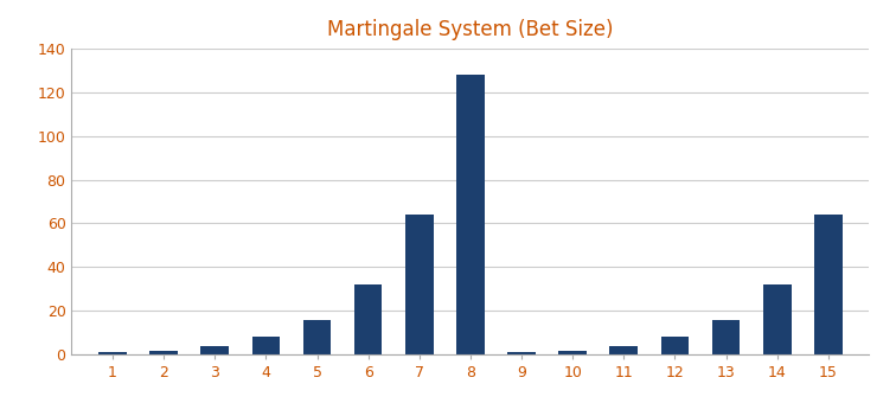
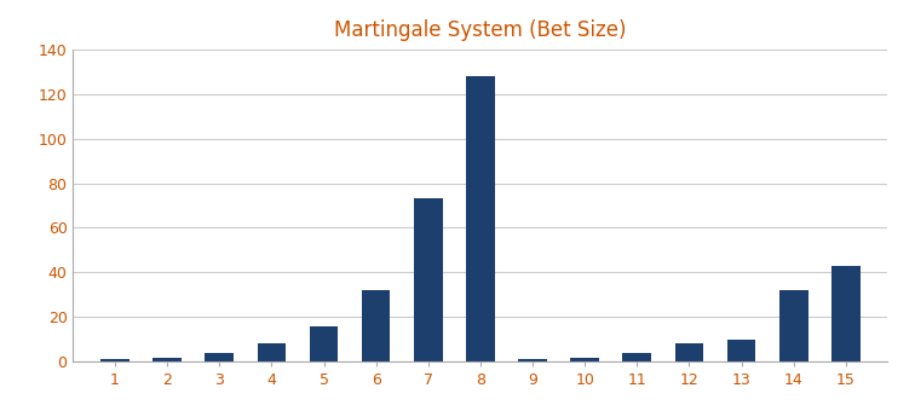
7: 64 -> 73
13: 16 -> 10
15: 64 -> 43
